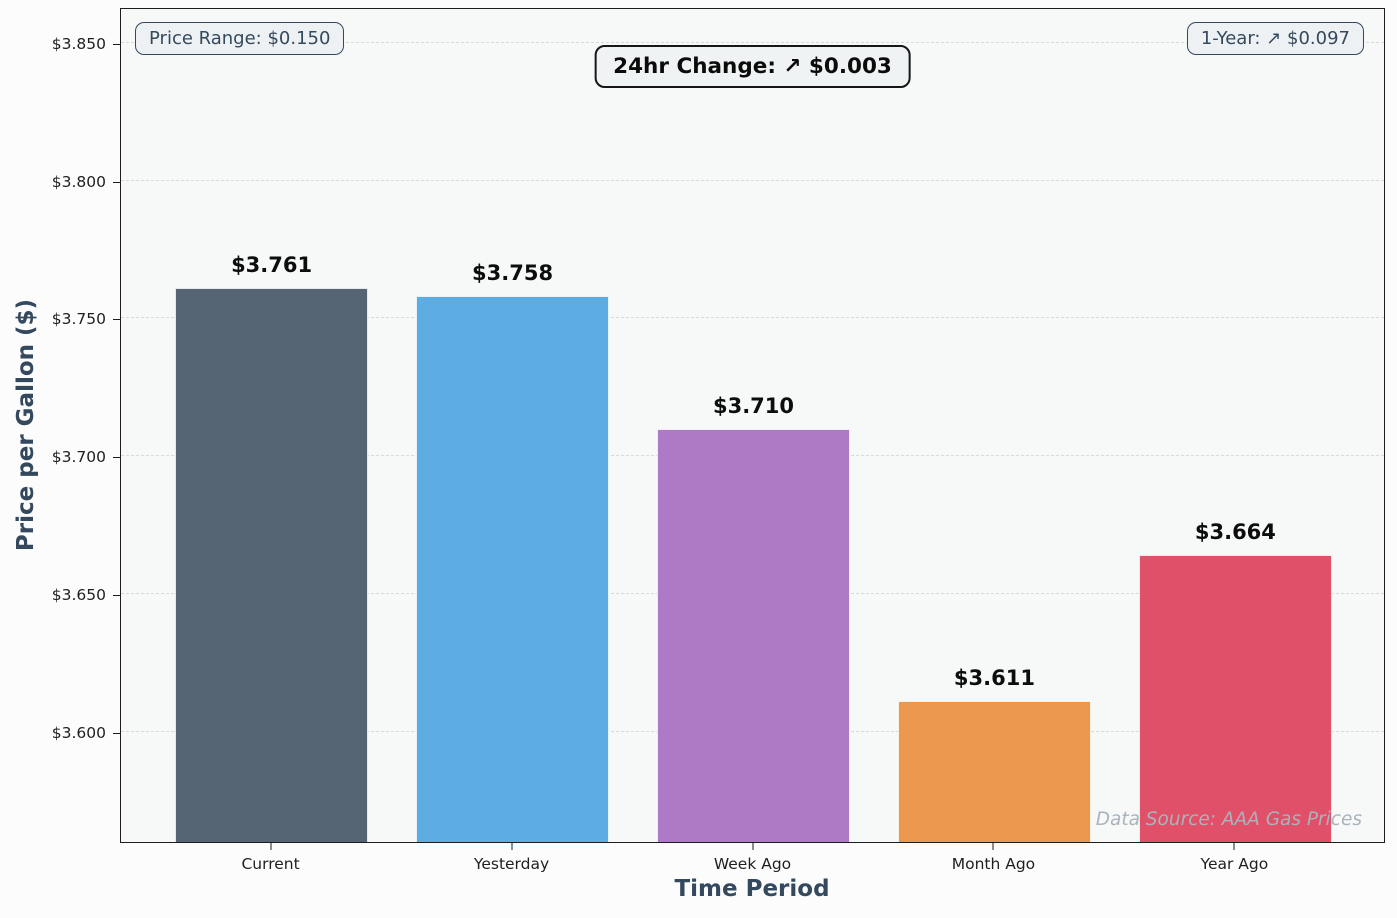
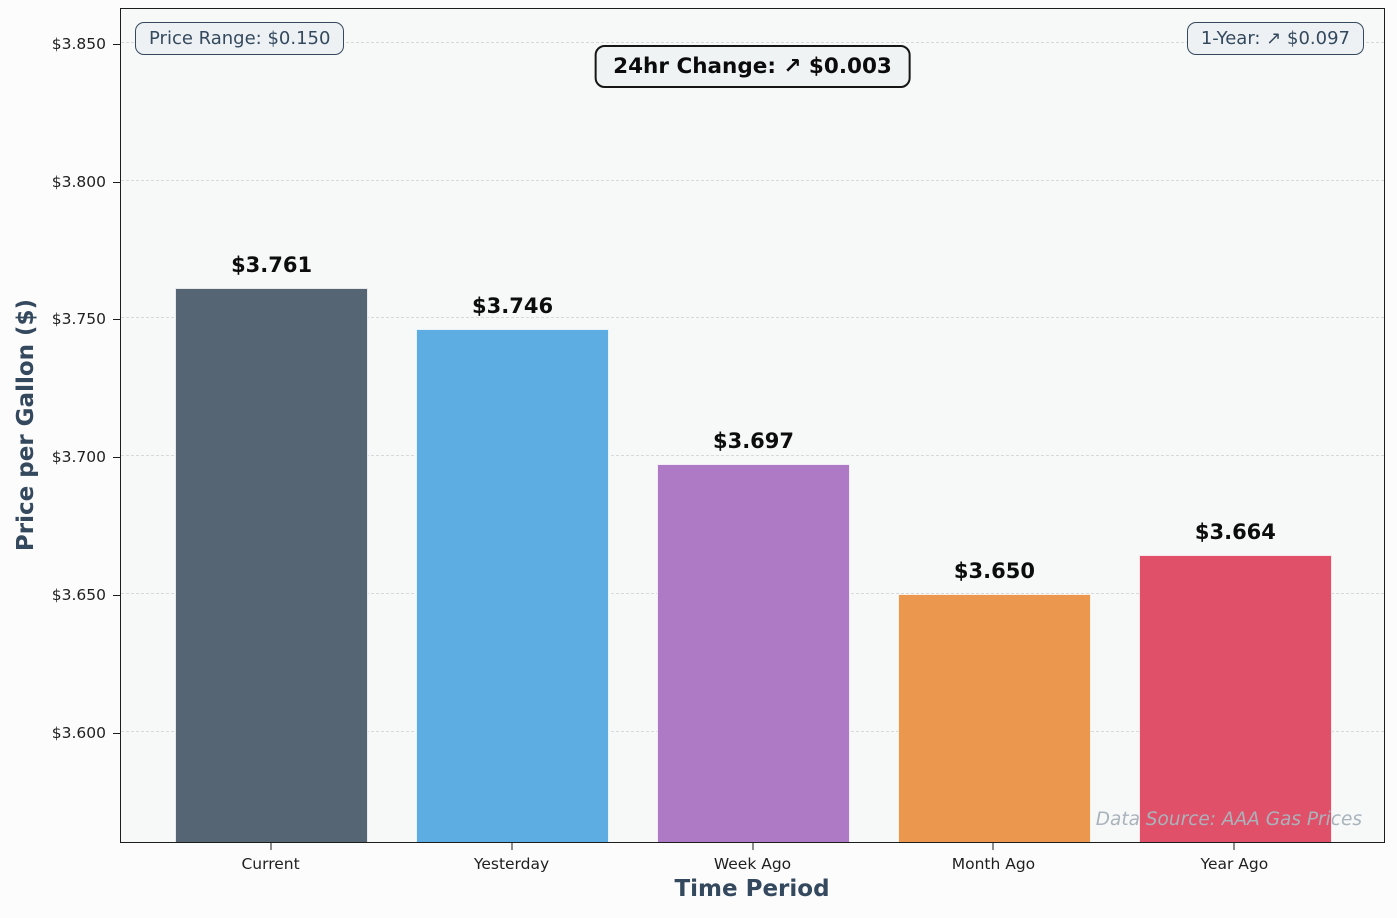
Yesterday: $3.758 -> $3.746
Week Ago: $3.710 -> $3.697
Month Ago: $3.611 -> $3.650
